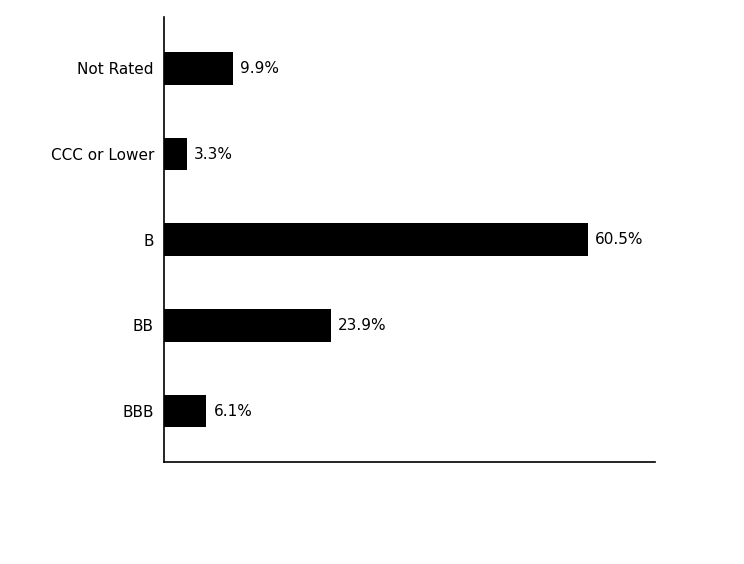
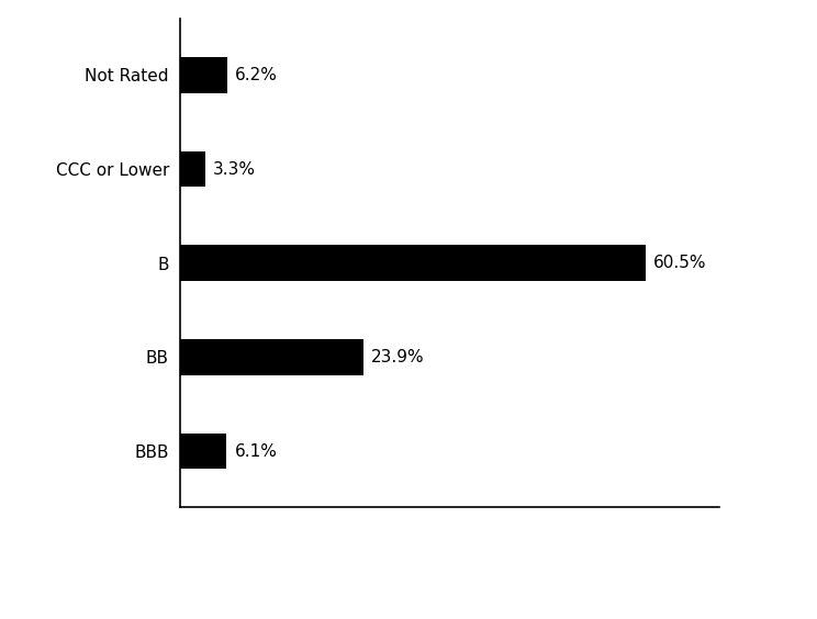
Not Rated: 9.9% -> 6.2%
